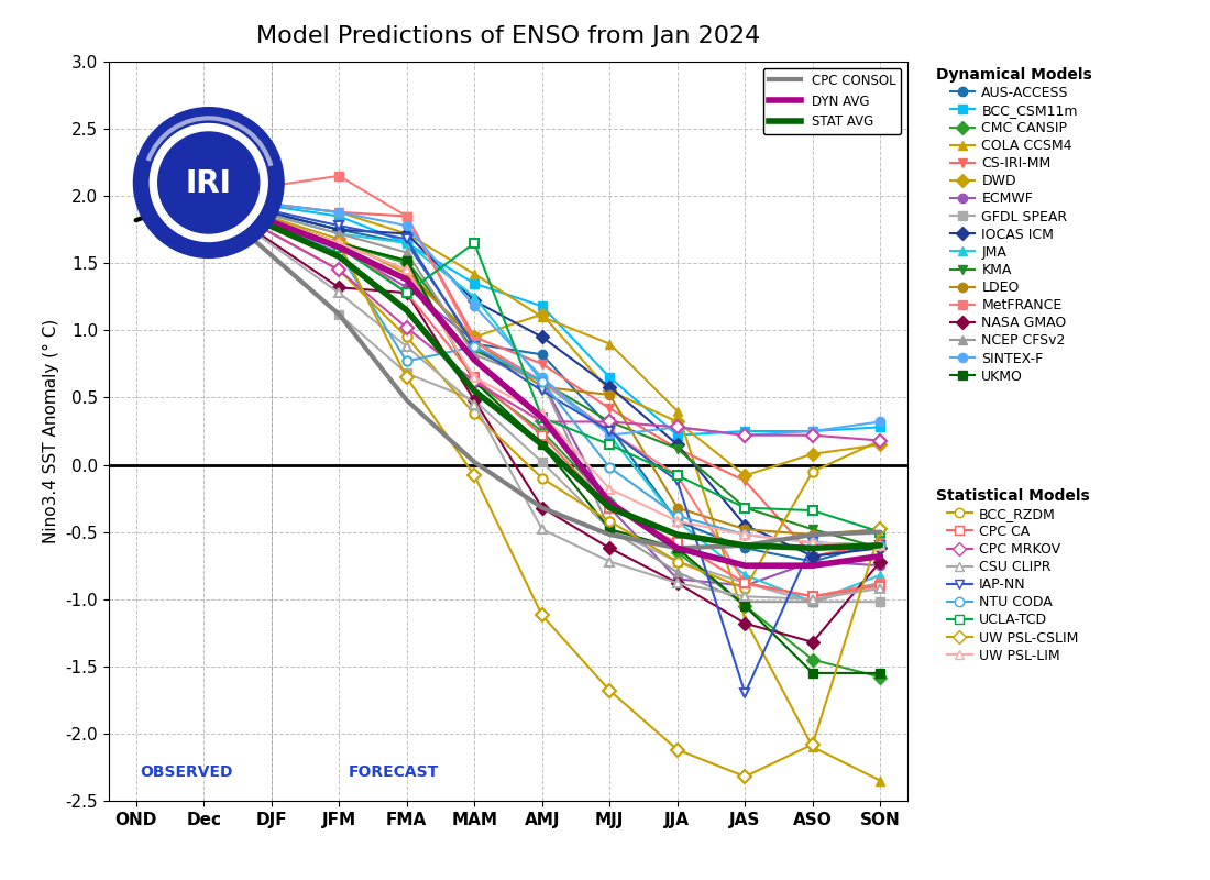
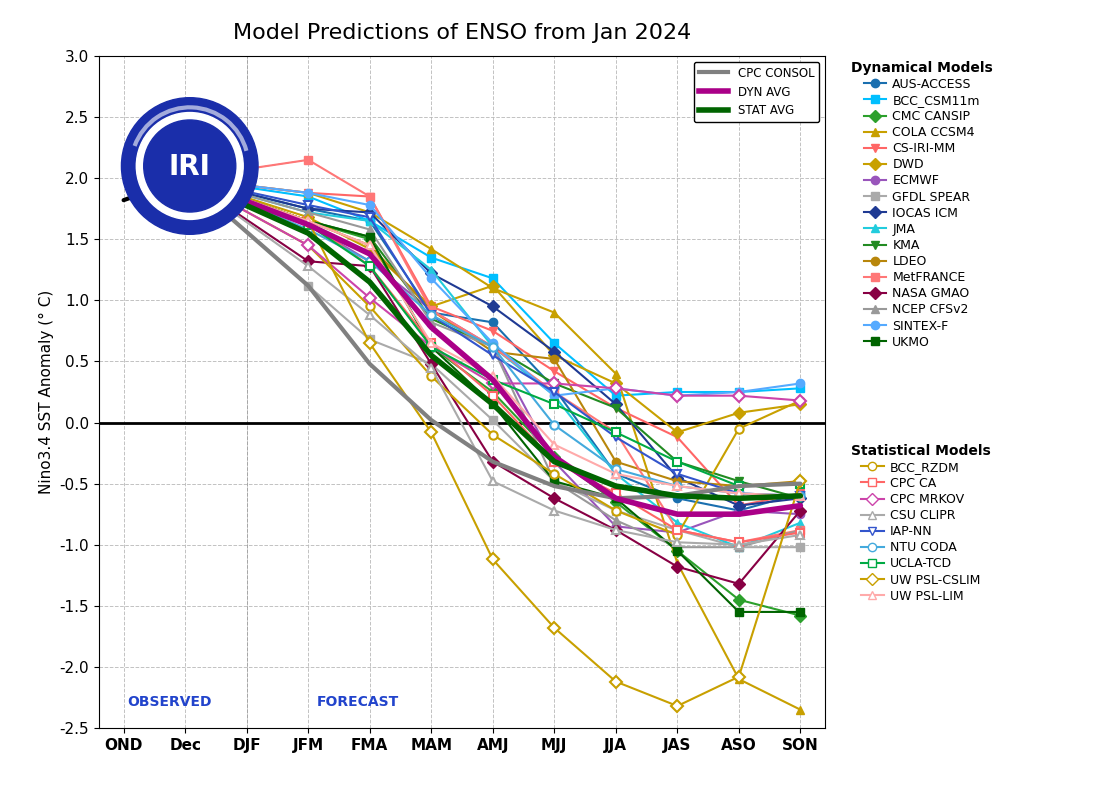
NTU CODA/FMA: 0.77 -> 1.32
UCLA-TCD/MAM: 1.65 -> 0.62
IAP-NN/JAS: -1.70 -> -0.42
UCLA-TCD/ASO: -0.34 -> -0.52
